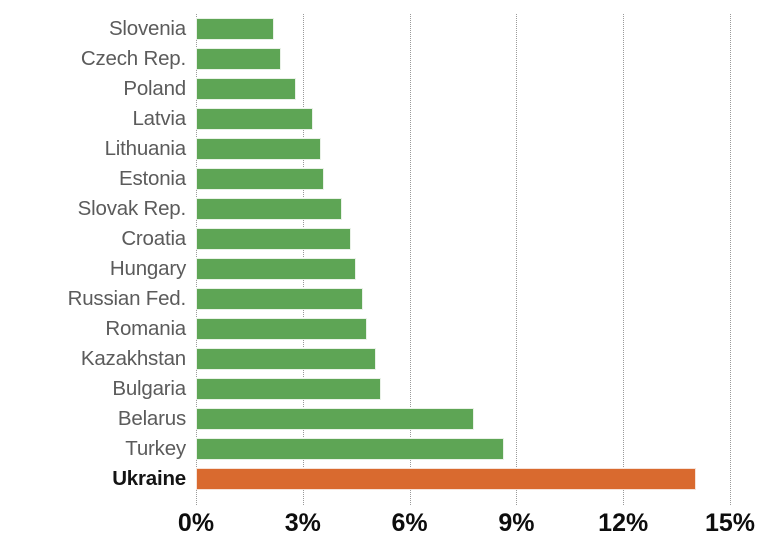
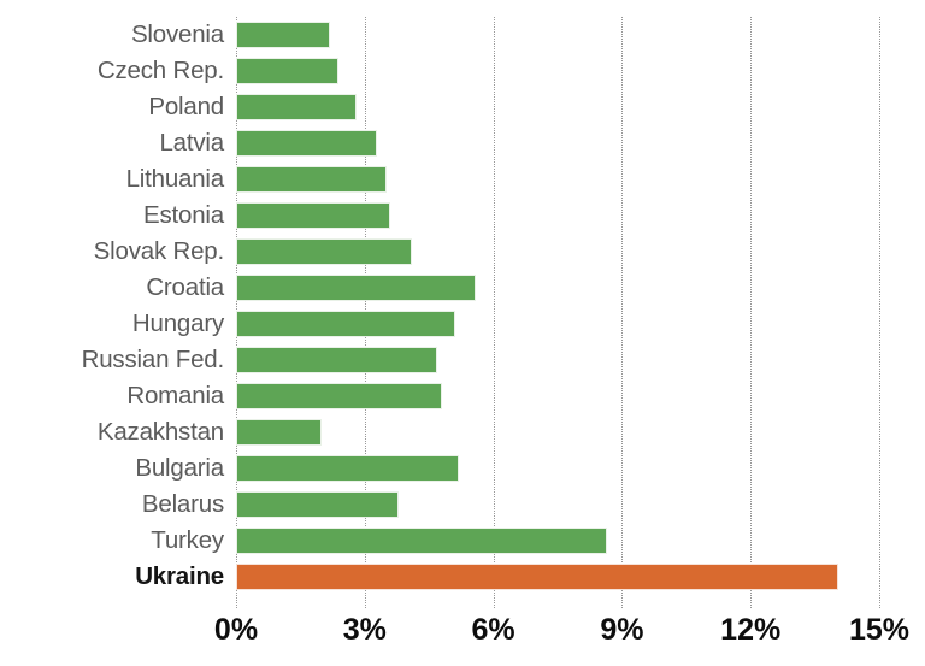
Croatia: 4.3% -> 5.6%
Hungary: 4.5% -> 5.1%
Kazakhstan: 5.0% -> 2.0%
Belarus: 7.8% -> 3.8%
